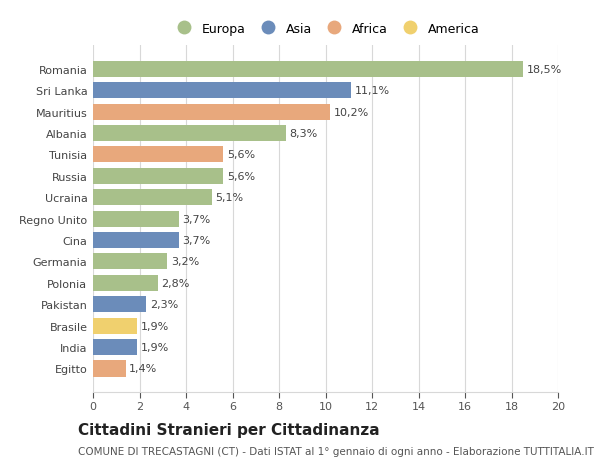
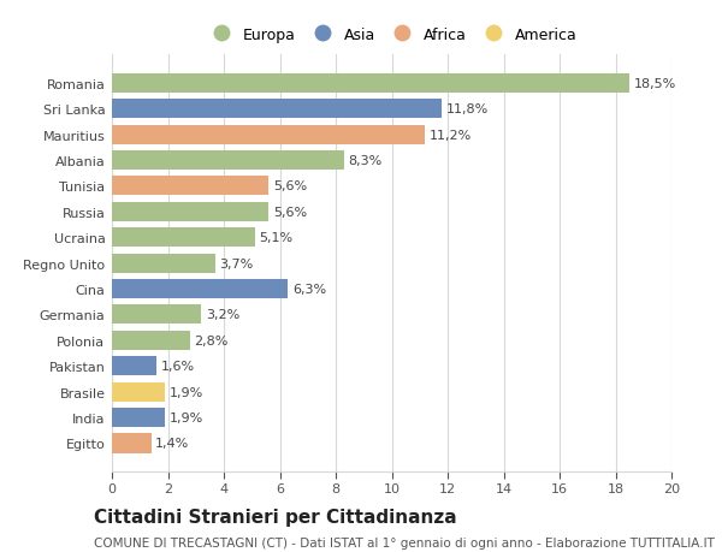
Sri Lanka: 11,1% -> 11,8%
Mauritius: 10,2% -> 11,2%
Cina: 3,7% -> 6,3%
Pakistan: 2,3% -> 1,6%
